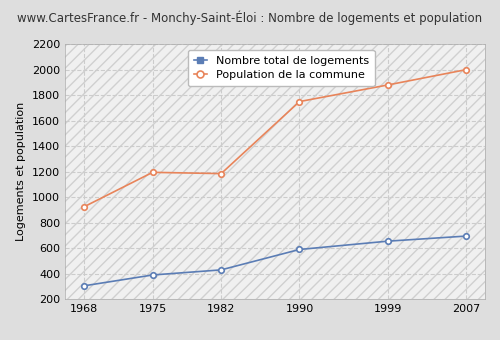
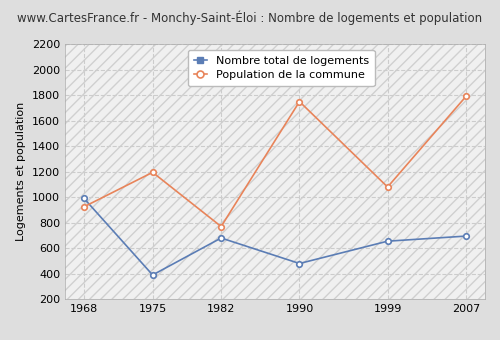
Nombre total de logements/1968: 300 -> 990
Nombre total de logements/1982: 430 -> 680
Population de la commune/1982: 1180 -> 770
Nombre total de logements/1990: 590 -> 480
Population de la commune/1999: 1880 -> 1080
Population de la commune/2007: 2000 -> 1790
